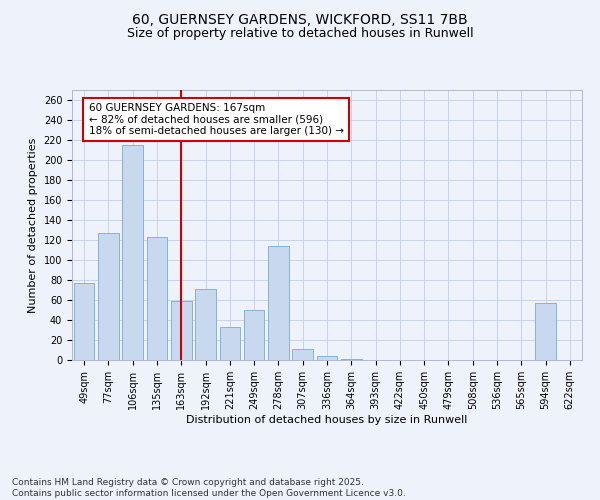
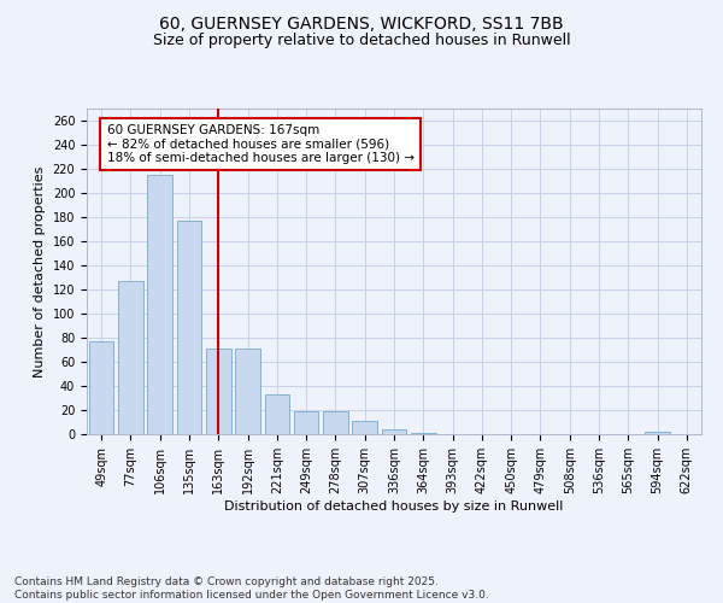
135sqm: 123 -> 177
163sqm: 59 -> 71
249sqm: 50 -> 19
278sqm: 114 -> 19
594sqm: 57 -> 2
